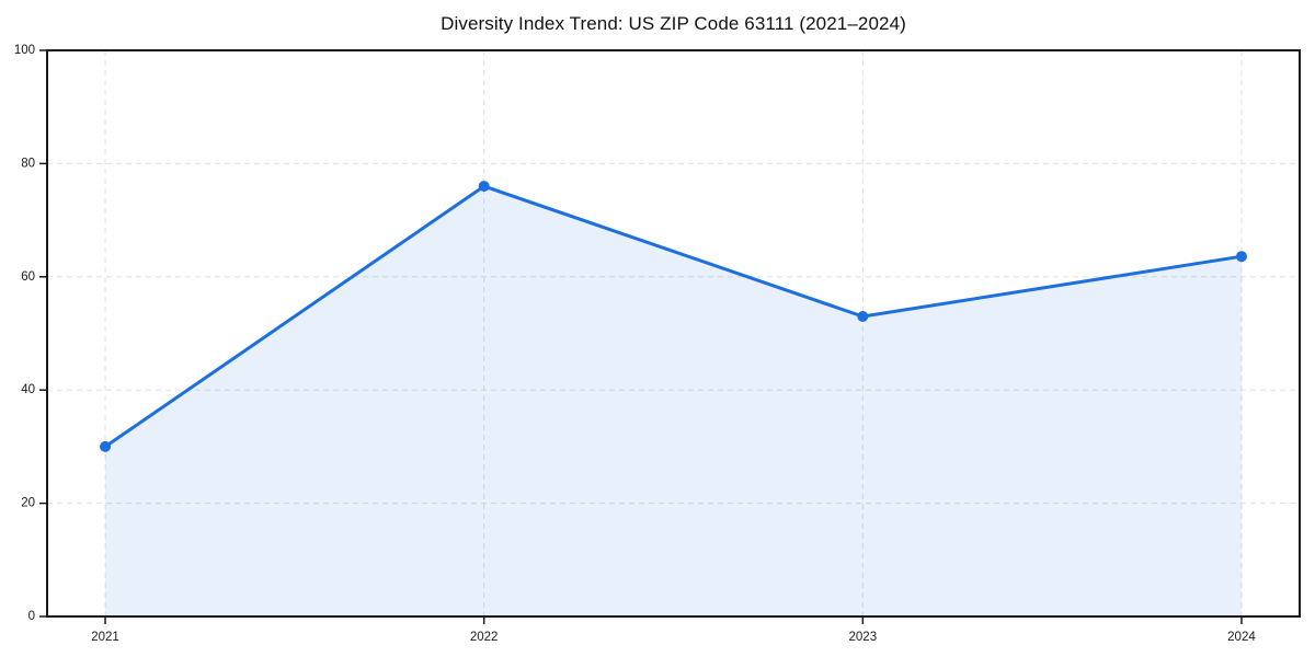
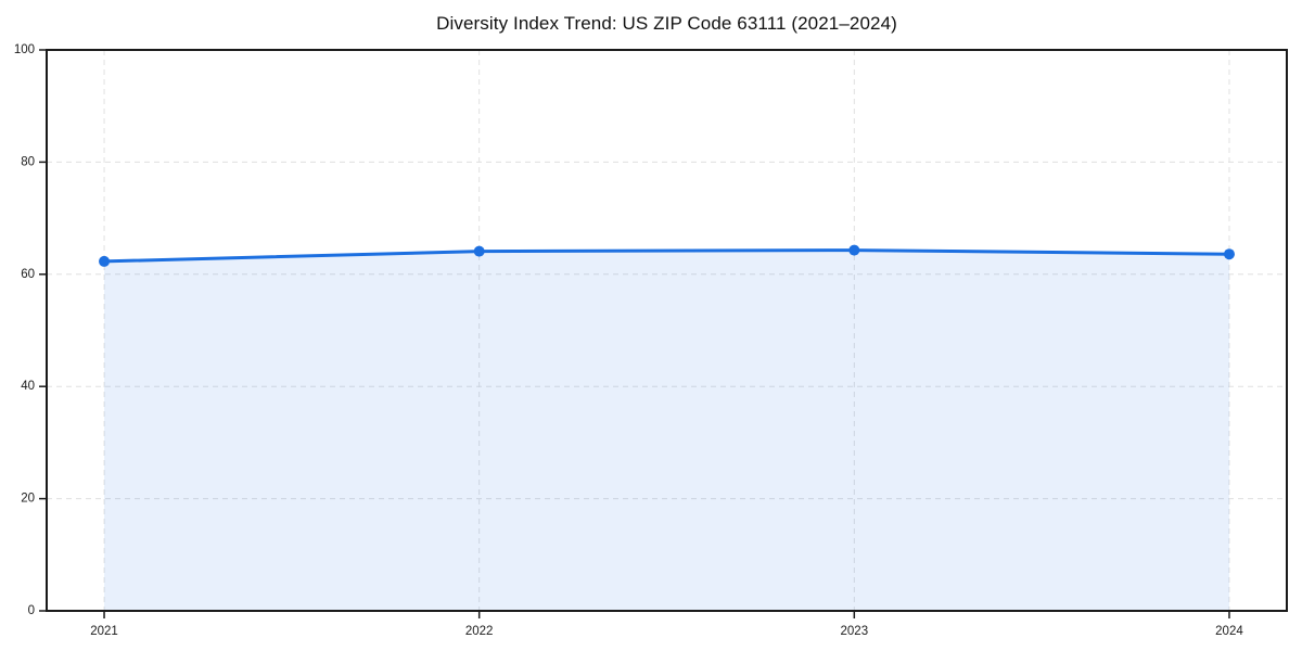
2021: 30 -> 62
2022: 76 -> 64
2023: 53 -> 64
